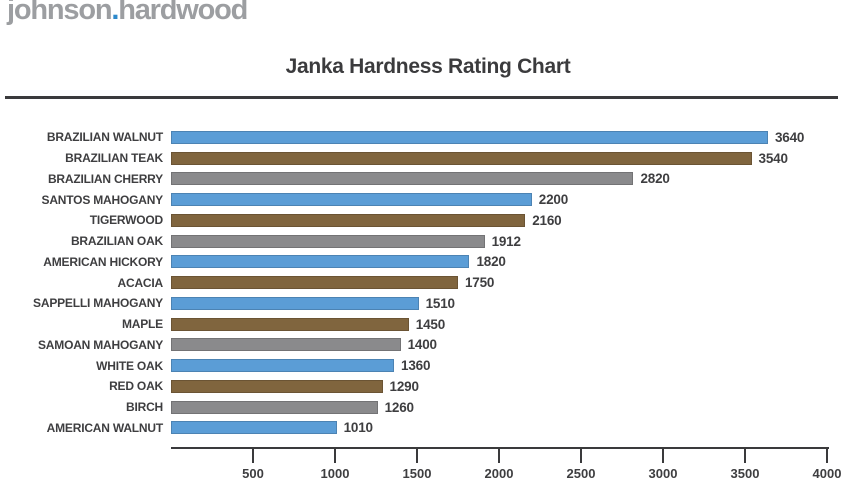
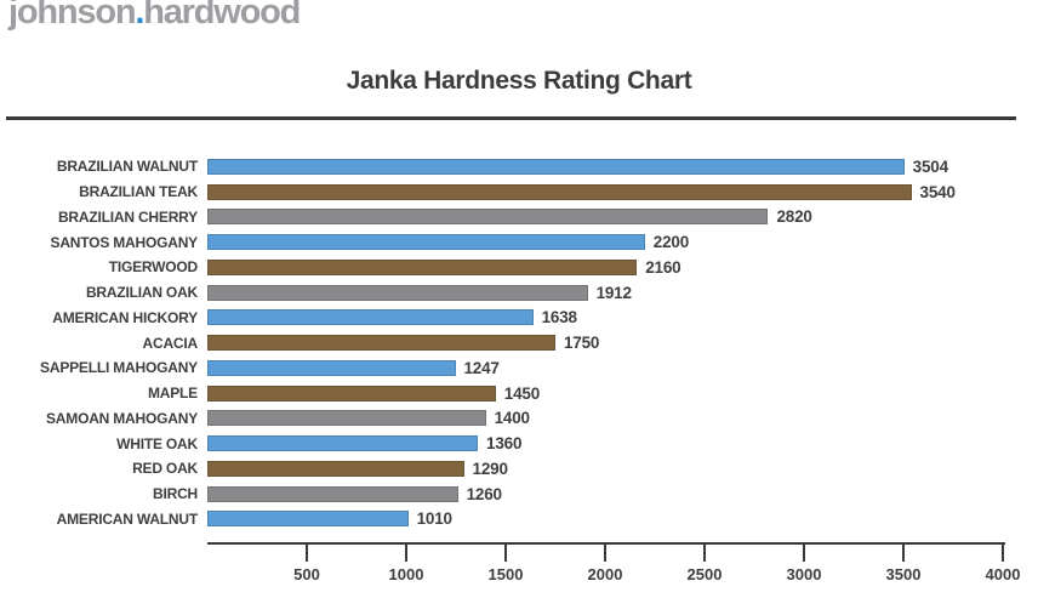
BRAZILIAN WALNUT: 3640 -> 3504
AMERICAN HICKORY: 1820 -> 1638
SAPPELLI MAHOGANY: 1510 -> 1247
